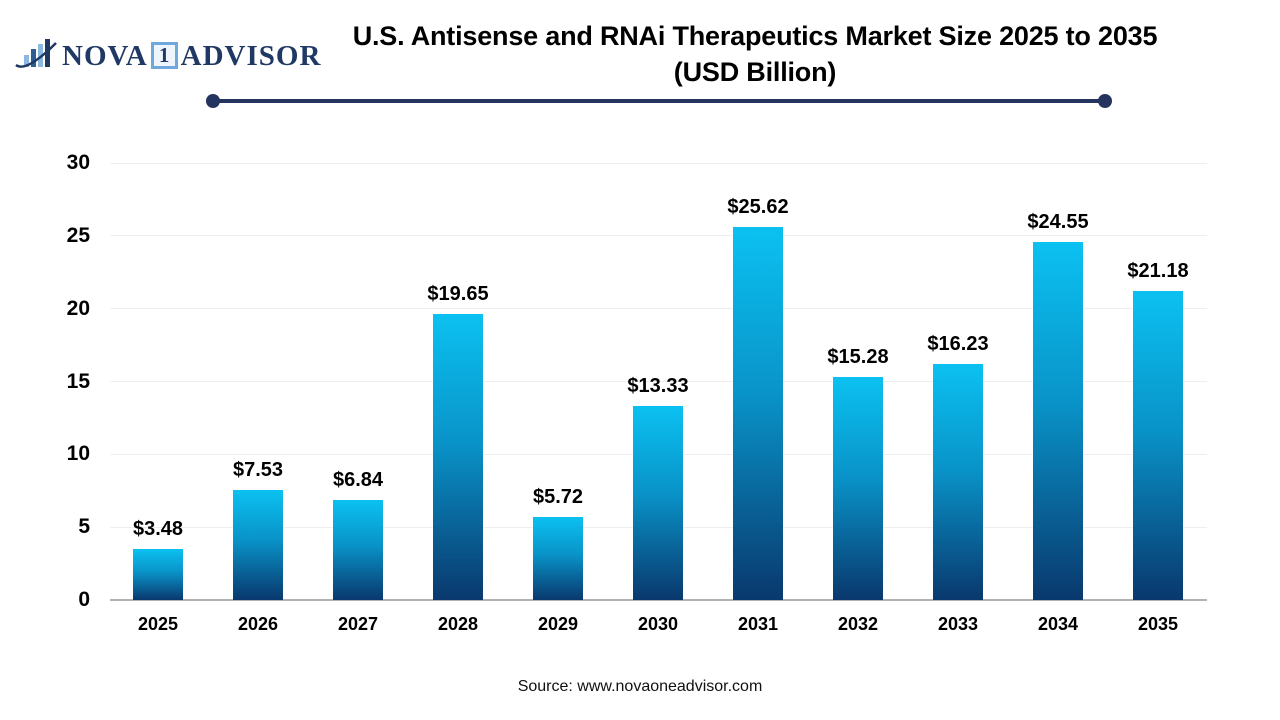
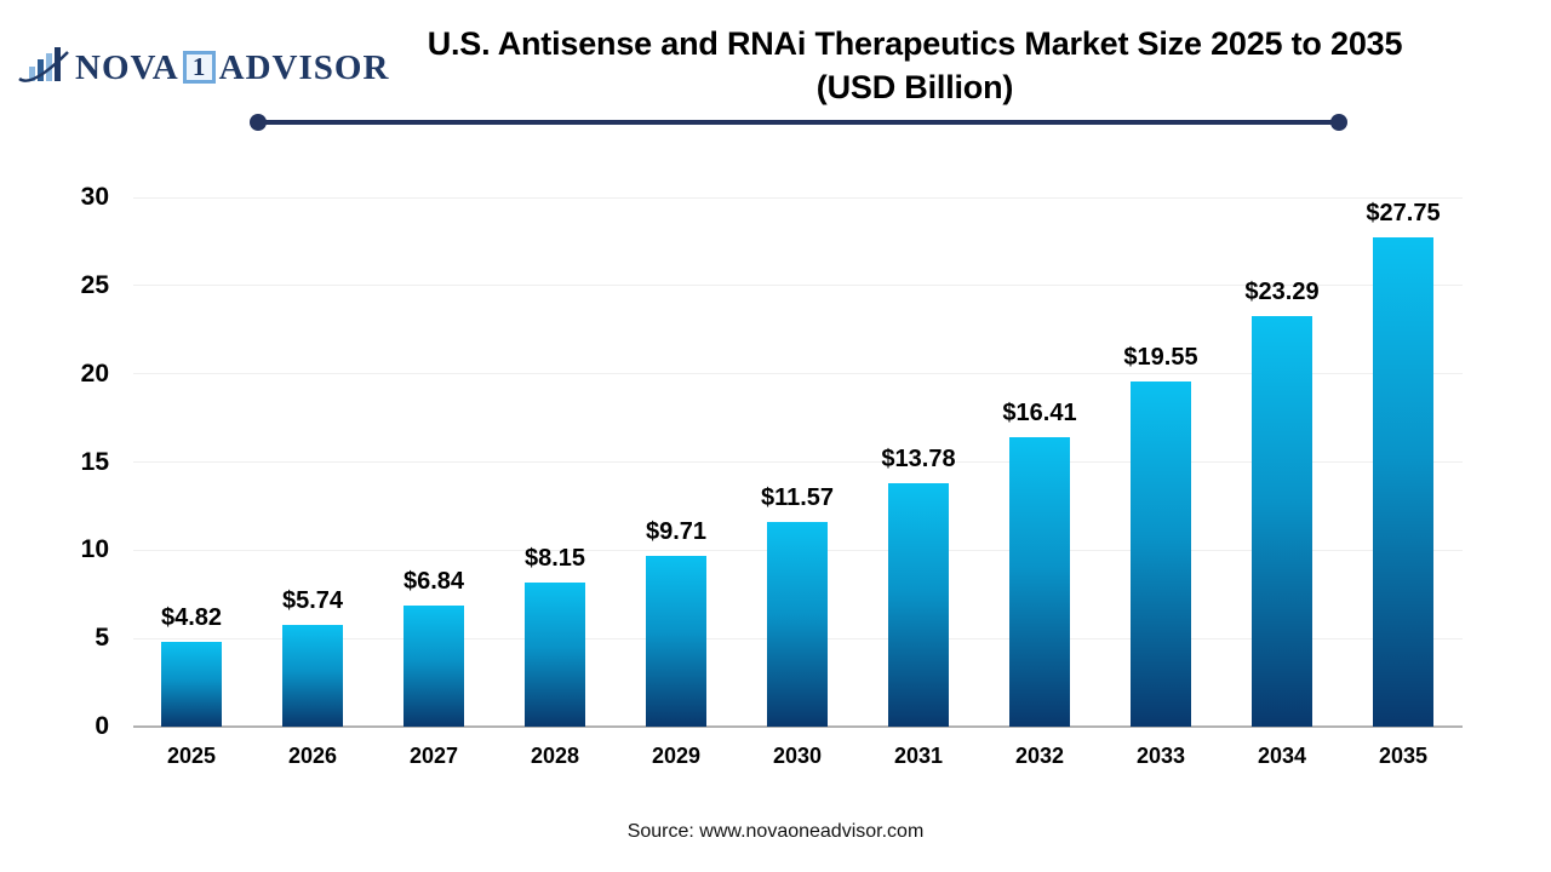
2025: $3.48 -> $4.82
2026: $7.53 -> $5.74
2028: $19.65 -> $8.15
2029: $5.72 -> $9.71
2030: $13.33 -> $11.57
2031: $25.62 -> $13.78
2032: $15.28 -> $16.41
2033: $16.23 -> $19.55
2034: $24.55 -> $23.29
2035: $21.18 -> $27.75
